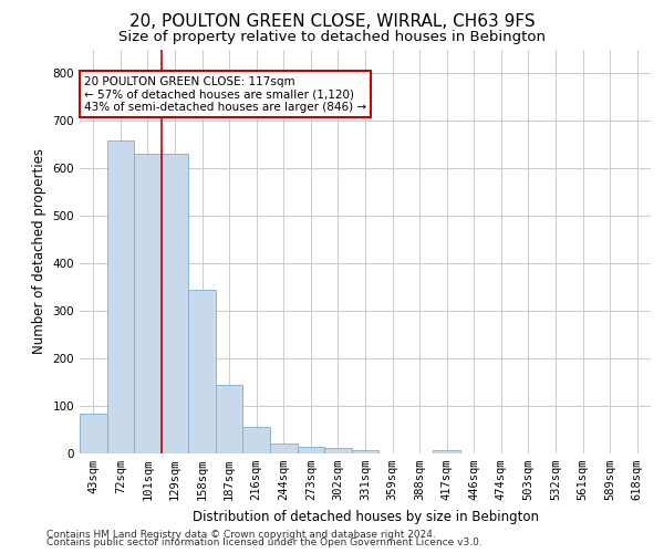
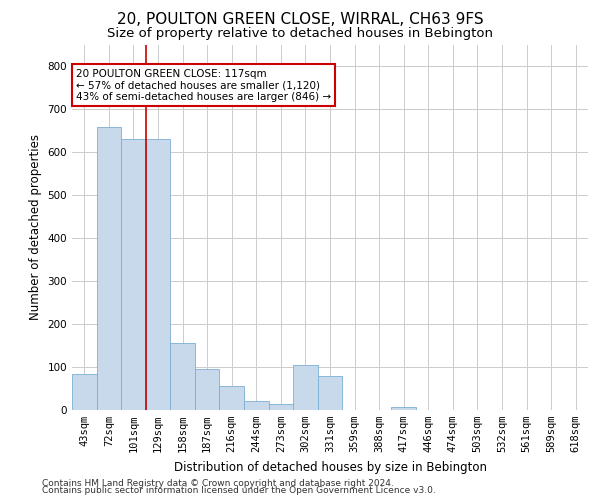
158sqm: 345 -> 155
187sqm: 145 -> 95
302sqm: 12 -> 105
331sqm: 8 -> 80
